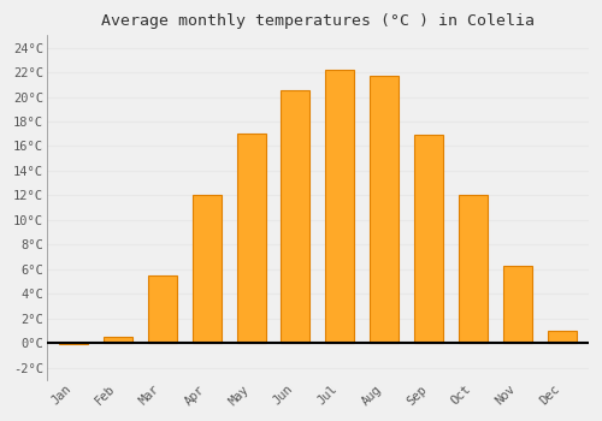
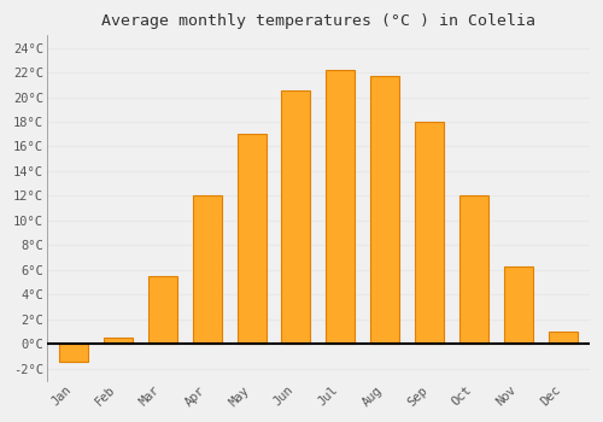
Jan: -0.1°C -> -1.5°C
Sep: 16.9°C -> 18.0°C
